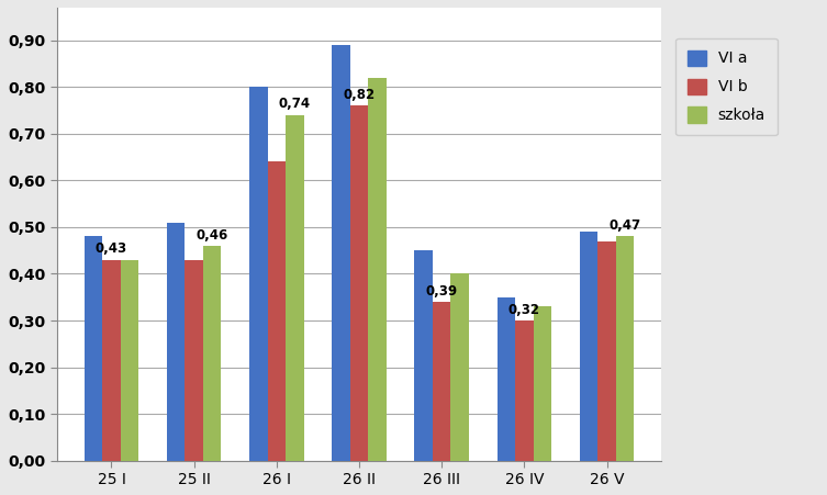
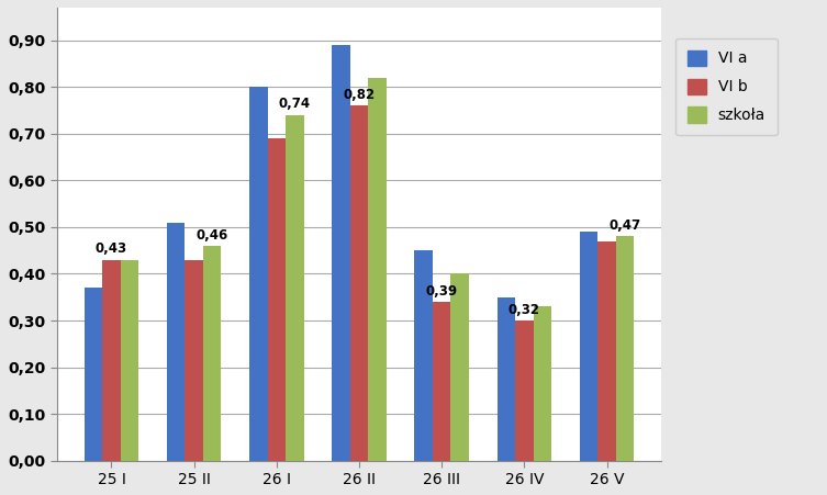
VI a/25 I: 0,48 -> 0,37
VI b/26 I: 0,64 -> 0,69
